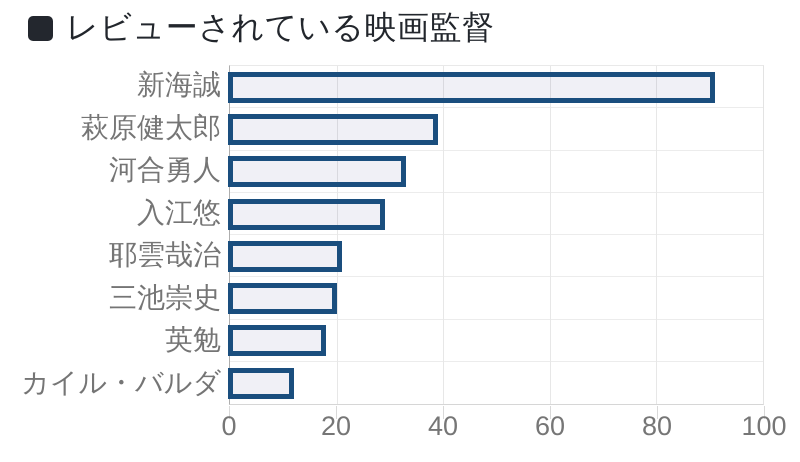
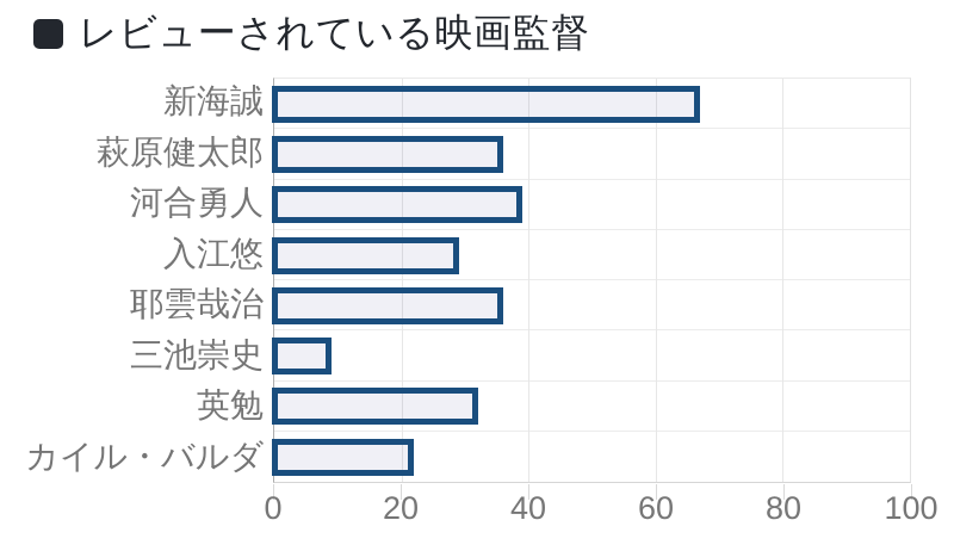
新海誠: 91 -> 67
萩原健太郎: 39 -> 36
河合勇人: 33 -> 39
耶雲哉治: 21 -> 36
三池崇史: 20 -> 9
英勉: 18 -> 32
カイル・バルダ: 12 -> 22
